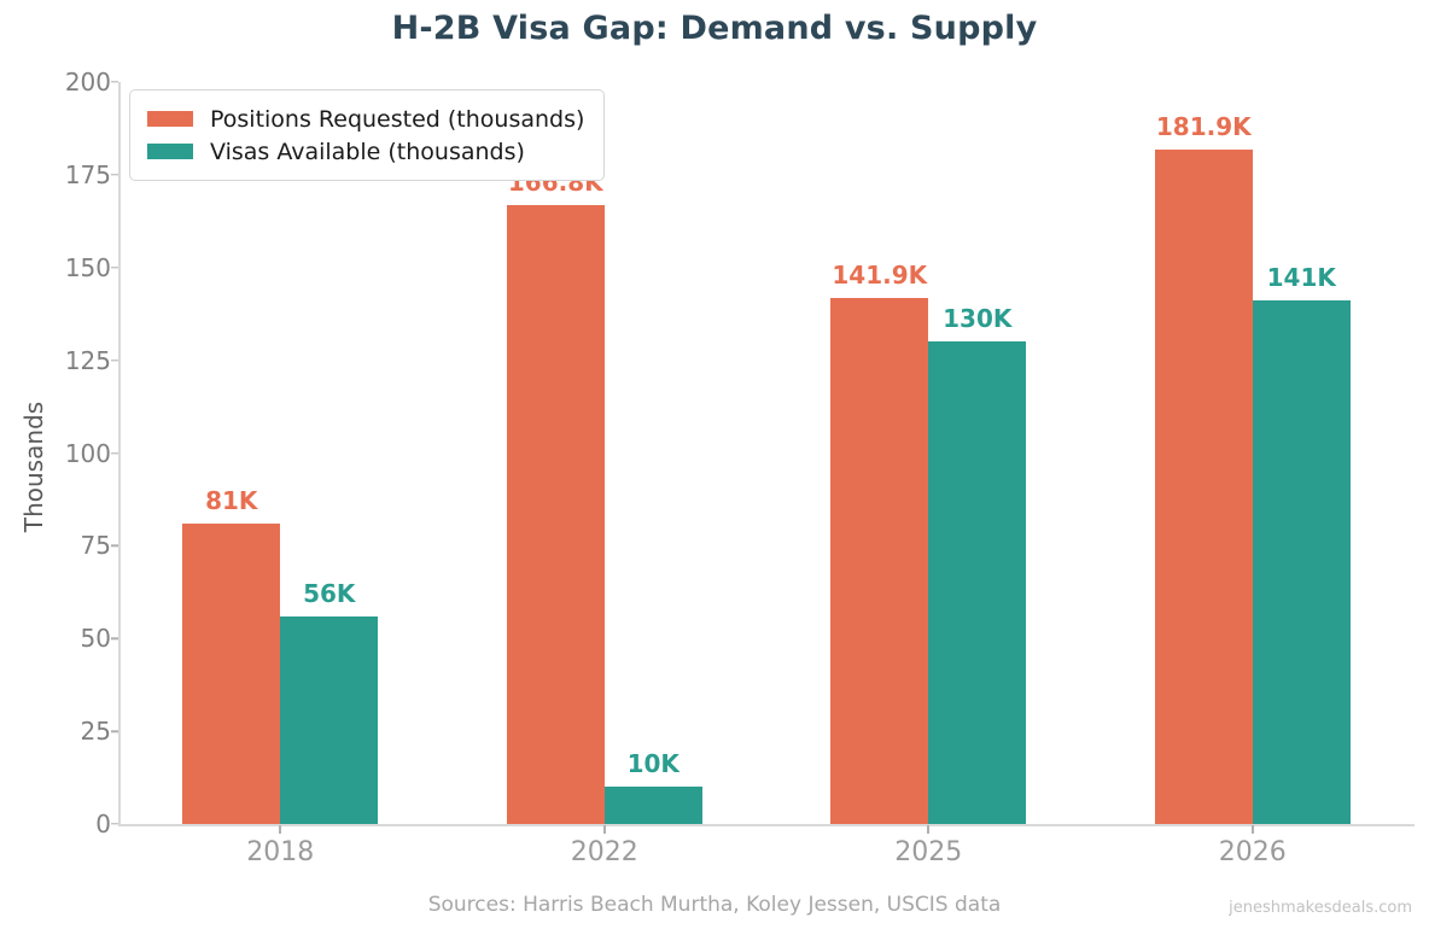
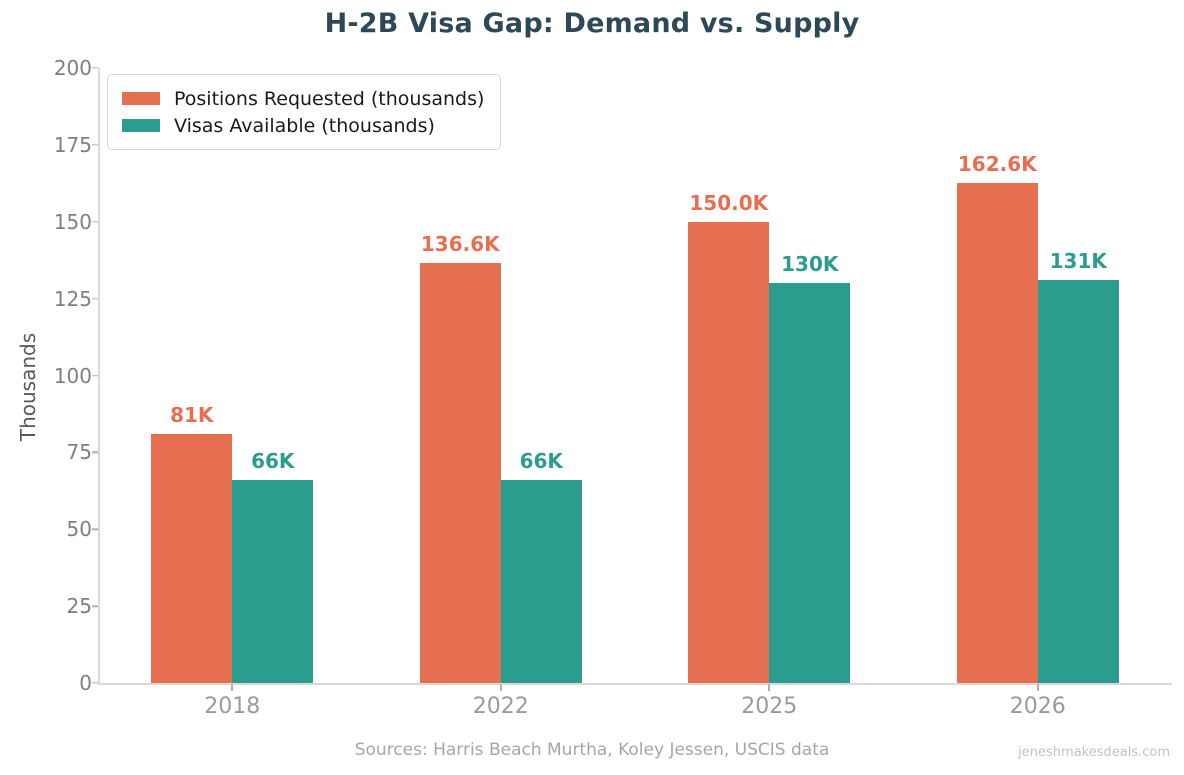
Visas Available (thousands)/2018: 56K -> 66K
Positions Requested (thousands)/2022: 166.8K -> 136.6K
Visas Available (thousands)/2022: 10K -> 66K
Positions Requested (thousands)/2025: 141.9K -> 150.0K
Positions Requested (thousands)/2026: 181.9K -> 162.6K
Visas Available (thousands)/2026: 141K -> 131K
